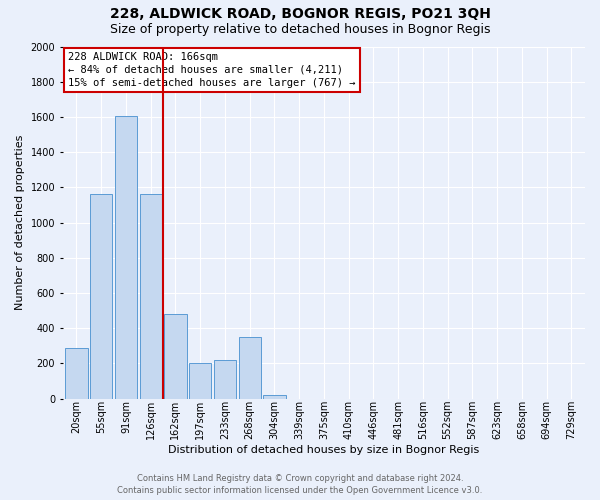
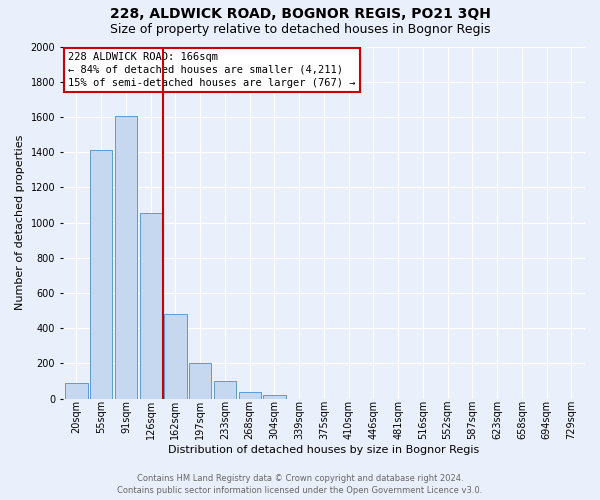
20sqm: 290 -> 90
55sqm: 1160 -> 1410
126sqm: 1160 -> 1060
233sqm: 220 -> 100
268sqm: 350 -> 40
